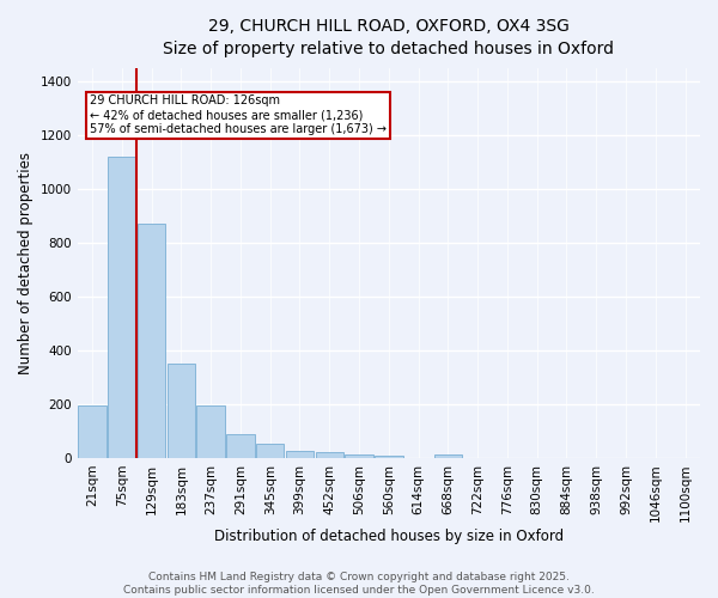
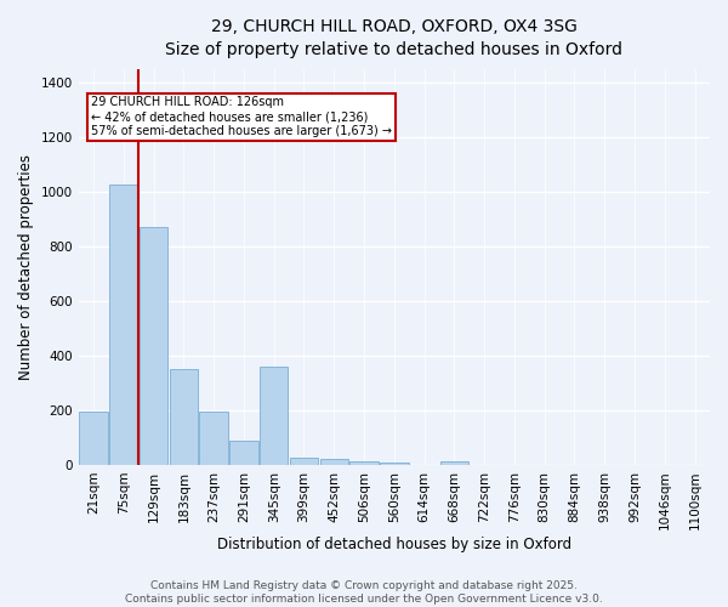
75sqm: 1120 -> 1025
345sqm: 55 -> 360
